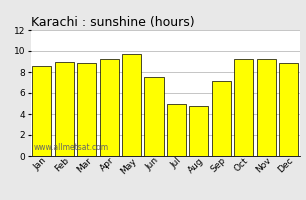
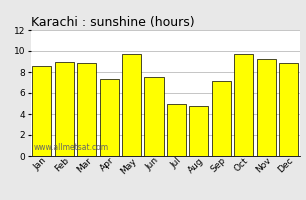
Apr: 9.2 -> 7.3
Oct: 9.2 -> 9.7
